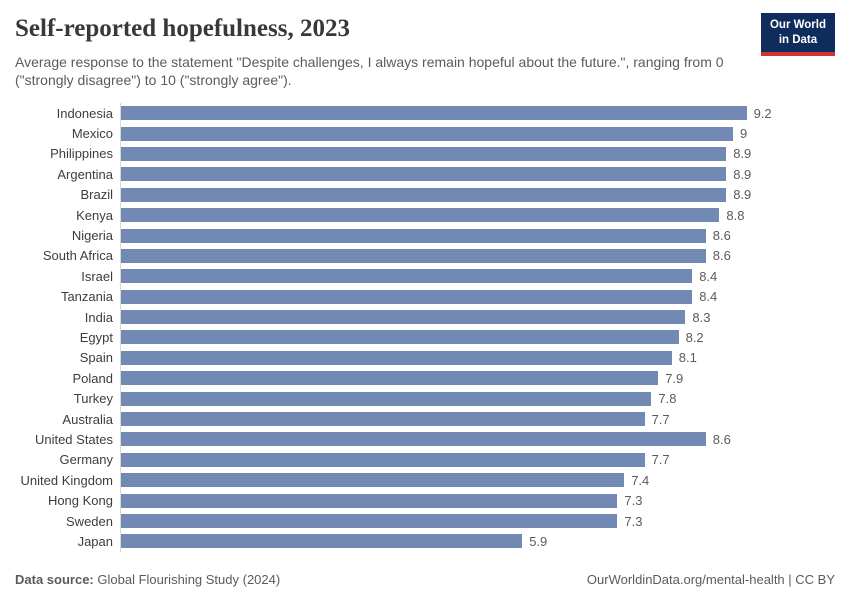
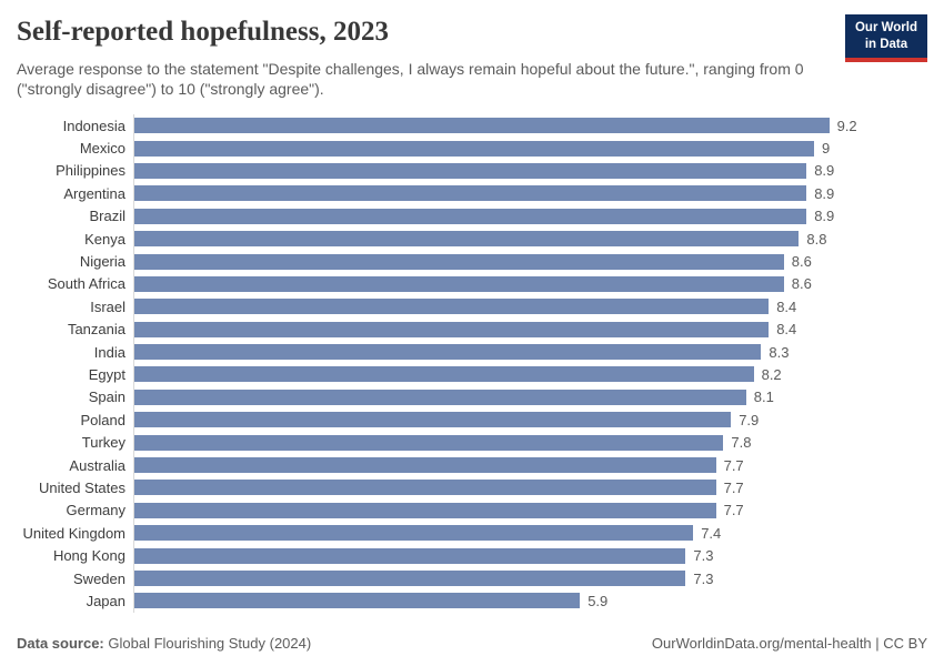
United States: 8.6 -> 7.7
